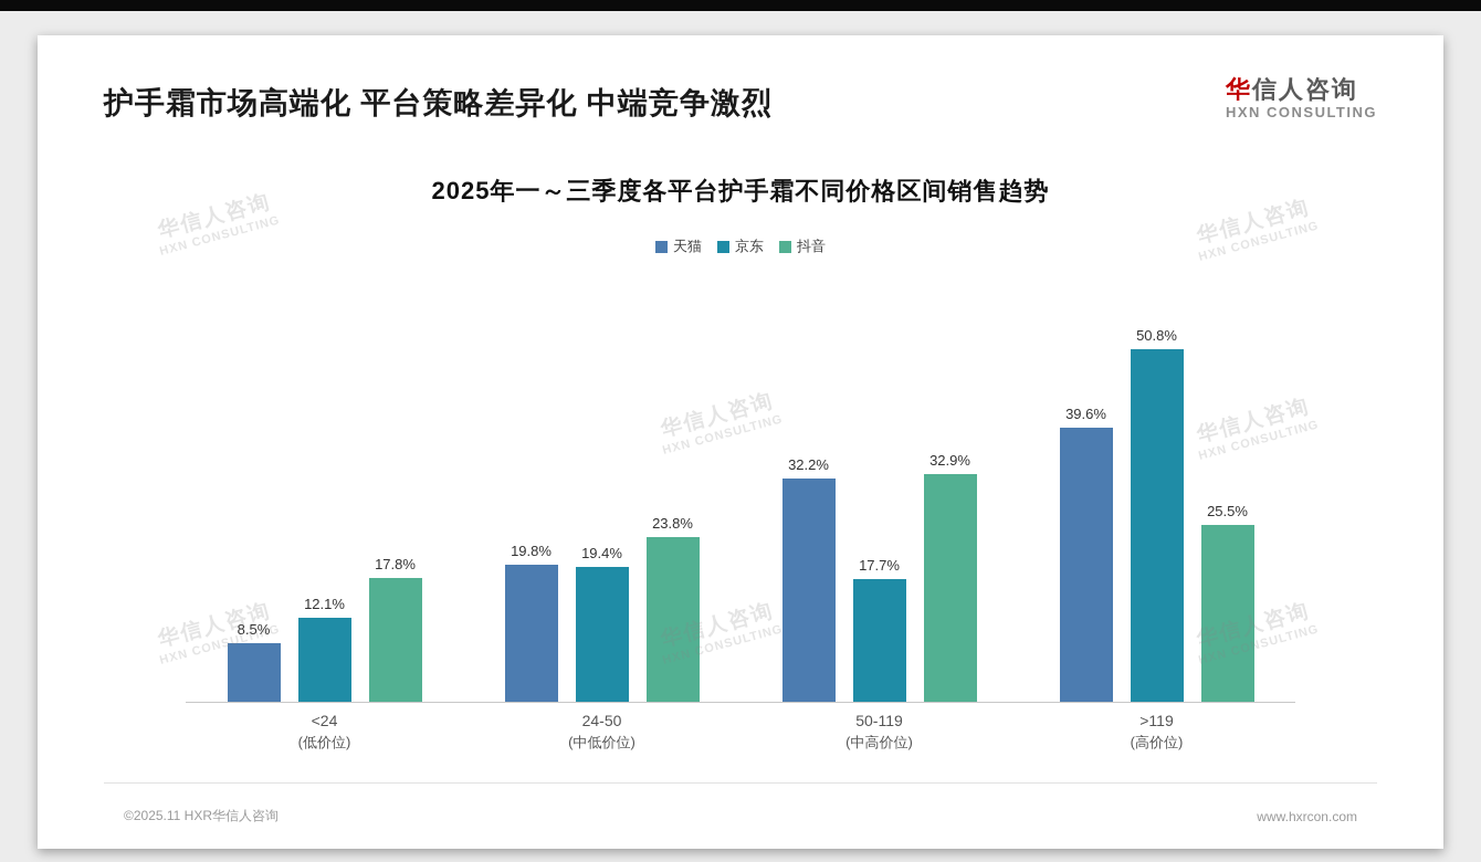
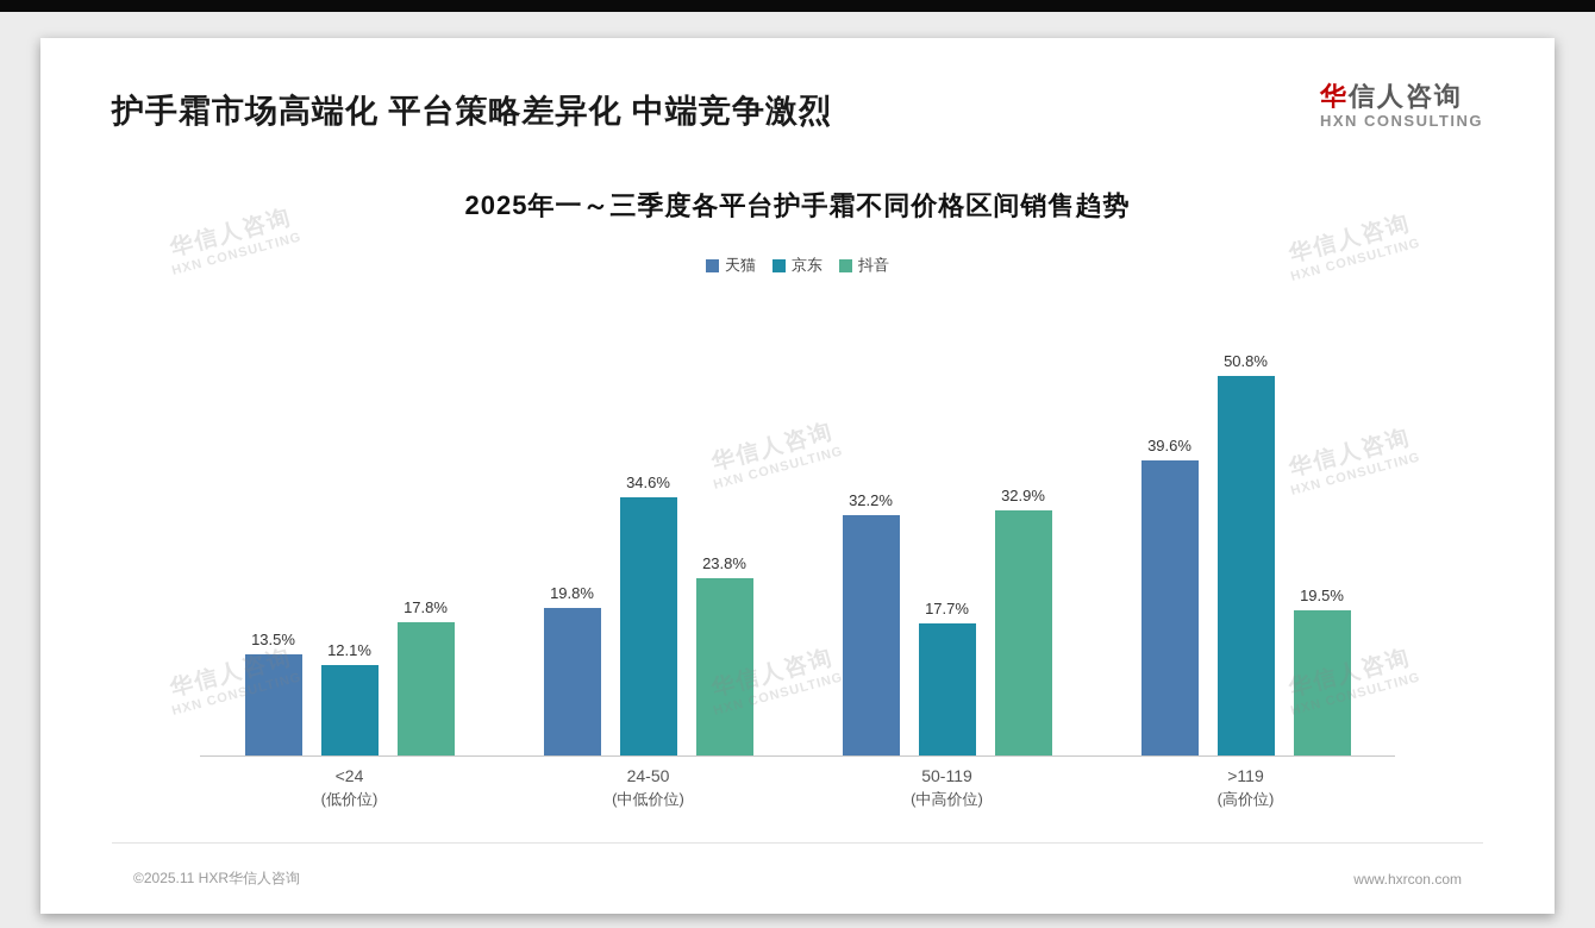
天猫/<24: 8.5% -> 13.5%
京东/24-50: 19.4% -> 34.6%
抖音/>119: 25.5% -> 19.5%
